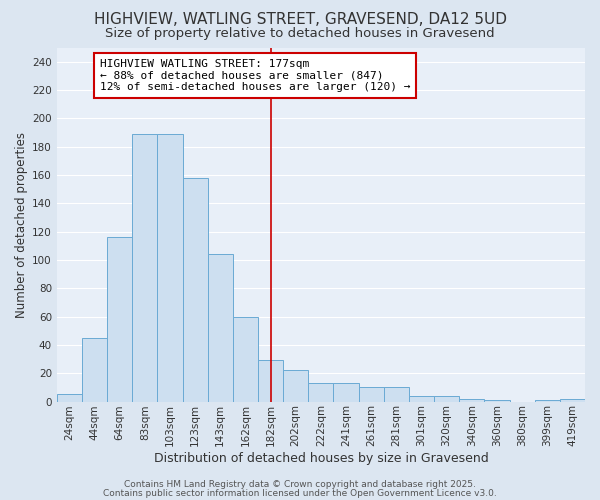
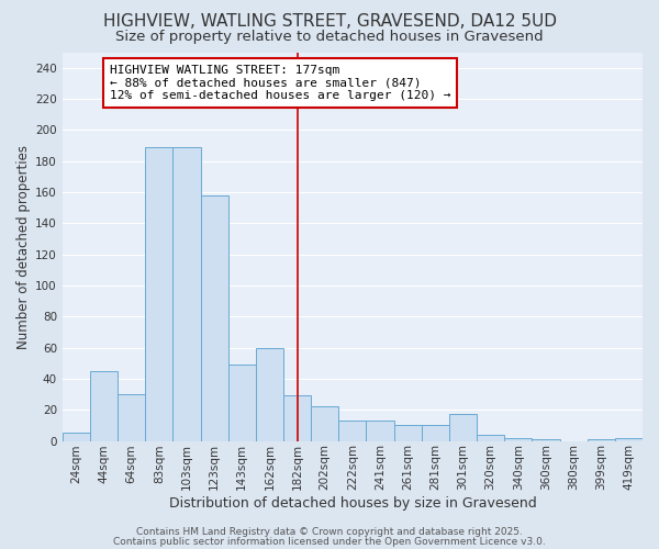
64sqm: 116 -> 30
143sqm: 104 -> 49
301sqm: 4 -> 17
